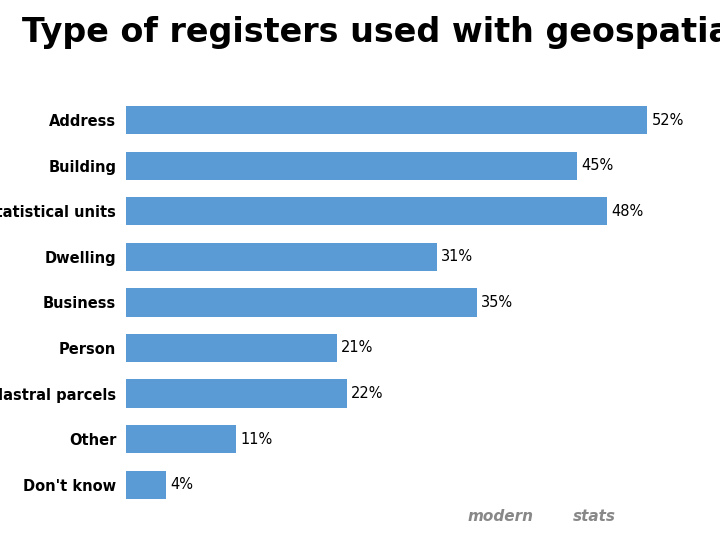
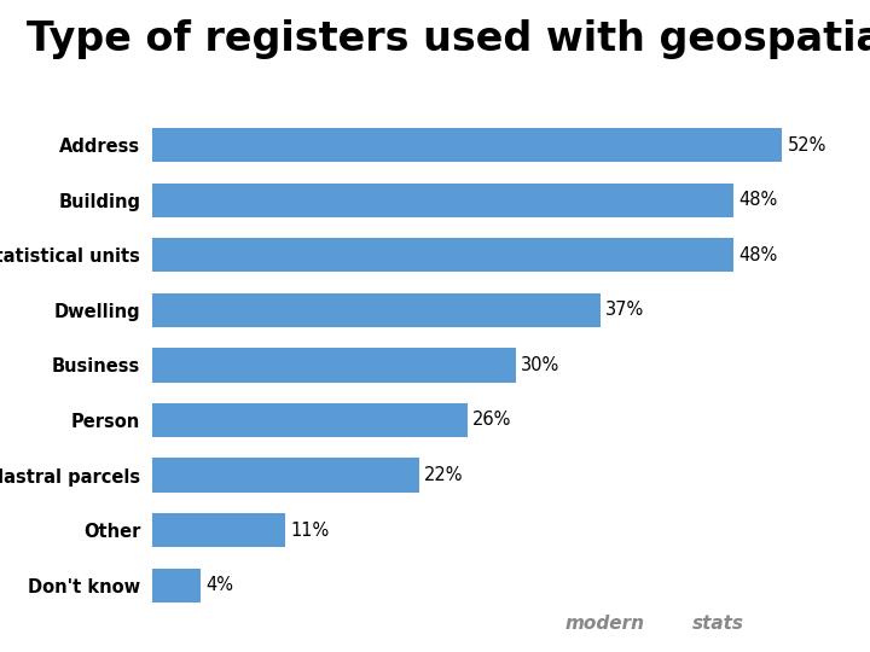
Building: 45% -> 48%
Dwelling: 31% -> 37%
Business: 35% -> 30%
Person: 21% -> 26%
